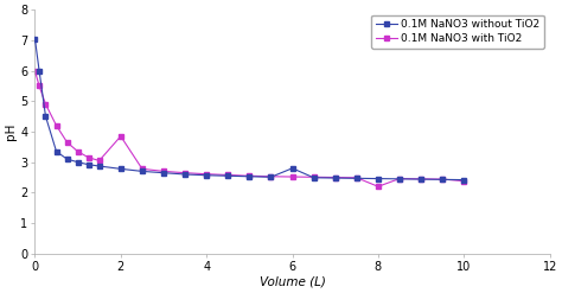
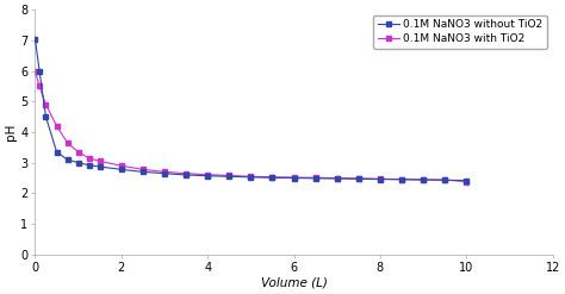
0.1M NaNO3 with TiO2/2: 3.85 -> 2.90
0.1M NaNO3 without TiO2/6: 2.80 -> 2.50
0.1M NaNO3 with TiO2/8: 2.20 -> 2.47
